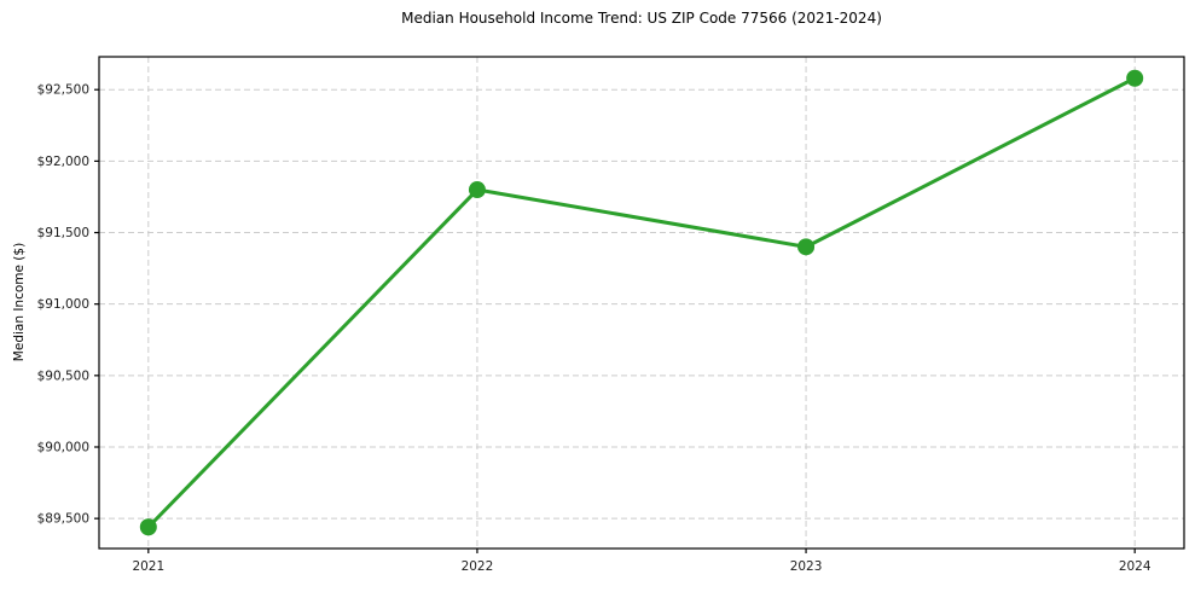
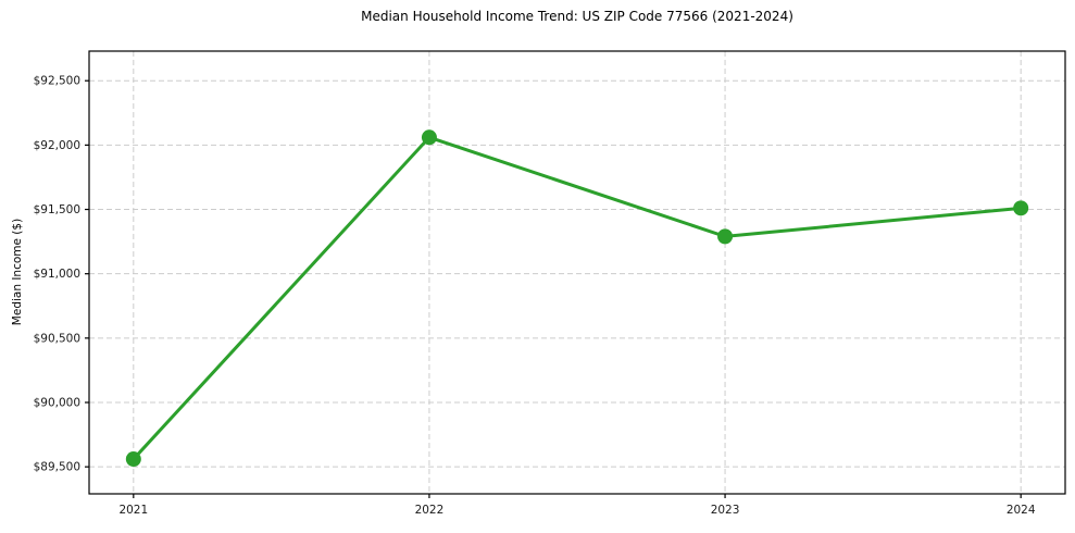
2021: $89440 -> $89560
2022: $91800 -> $92060
2023: $91400 -> $91290
2024: $92580 -> $91510
